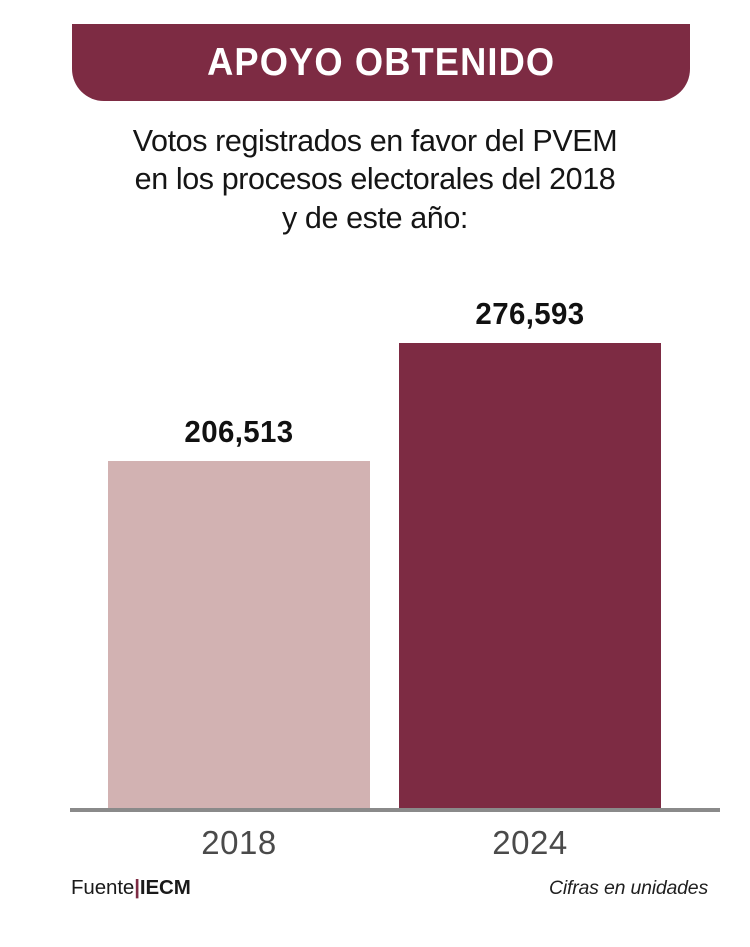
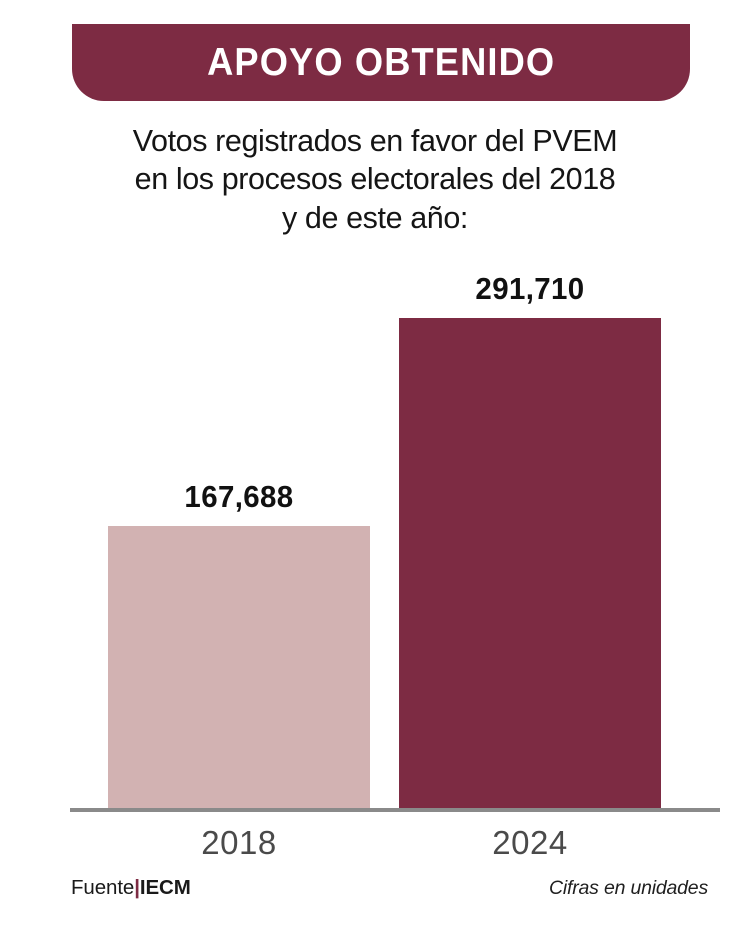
2018: 206,513 -> 167,688
2024: 276,593 -> 291,710
